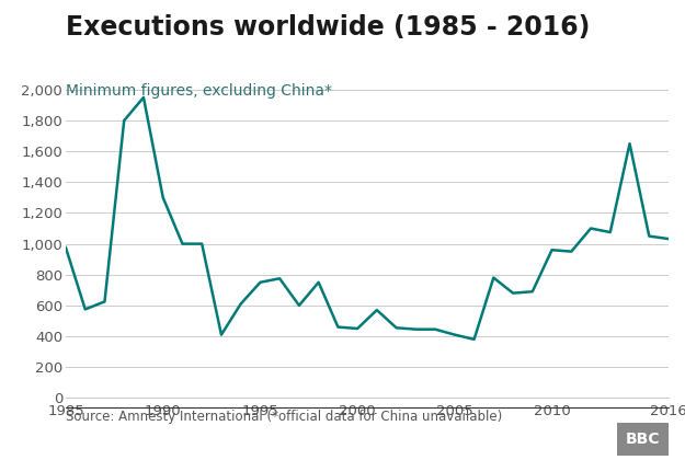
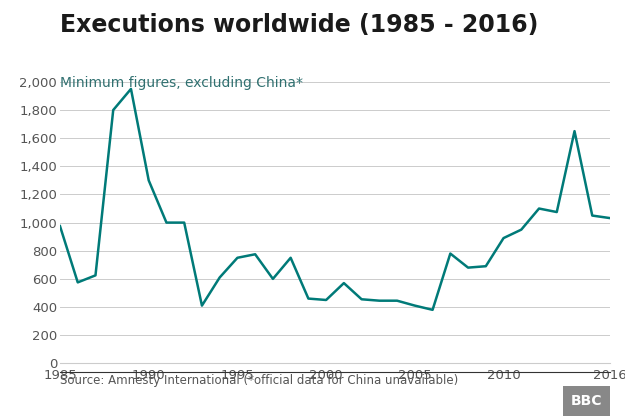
2010: 960 -> 890
